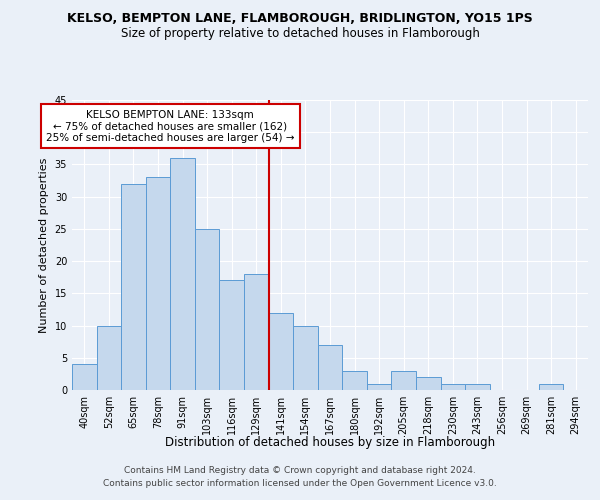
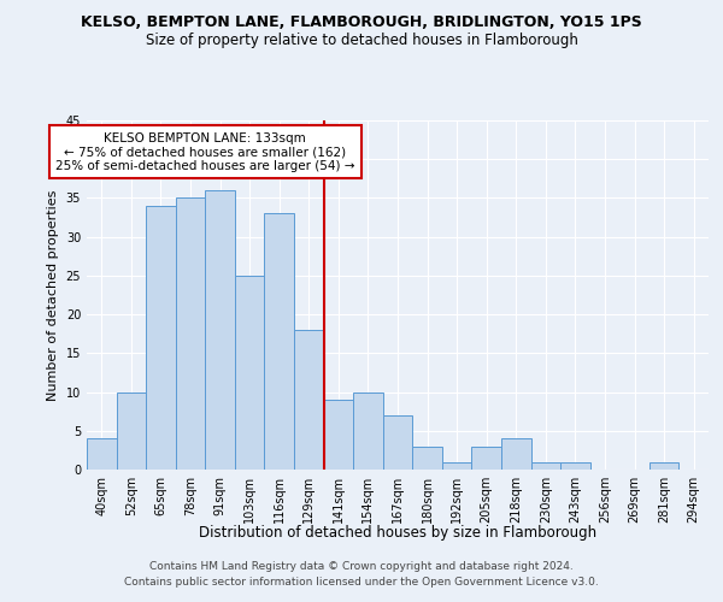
65sqm: 32 -> 34
78sqm: 33 -> 35
116sqm: 17 -> 33
141sqm: 12 -> 9
218sqm: 2 -> 4
